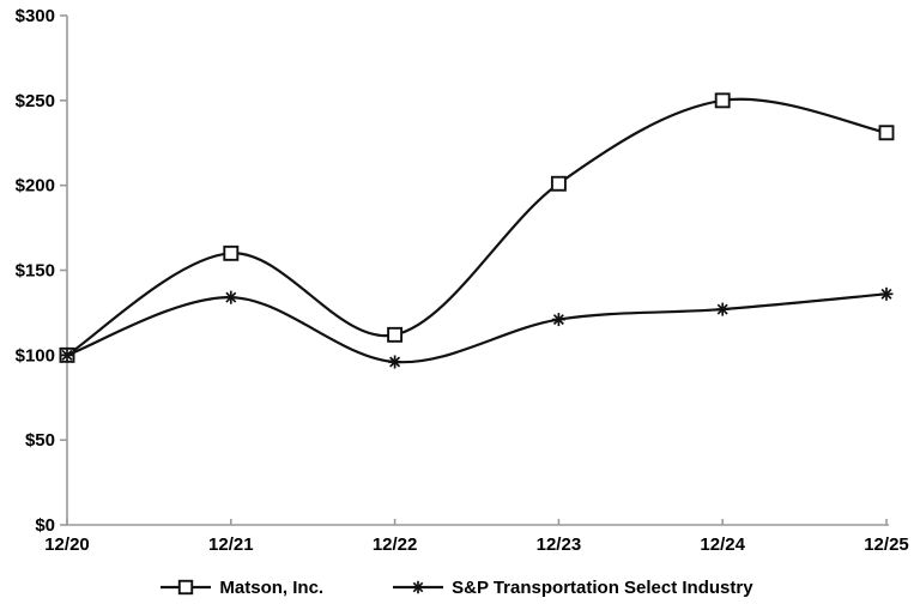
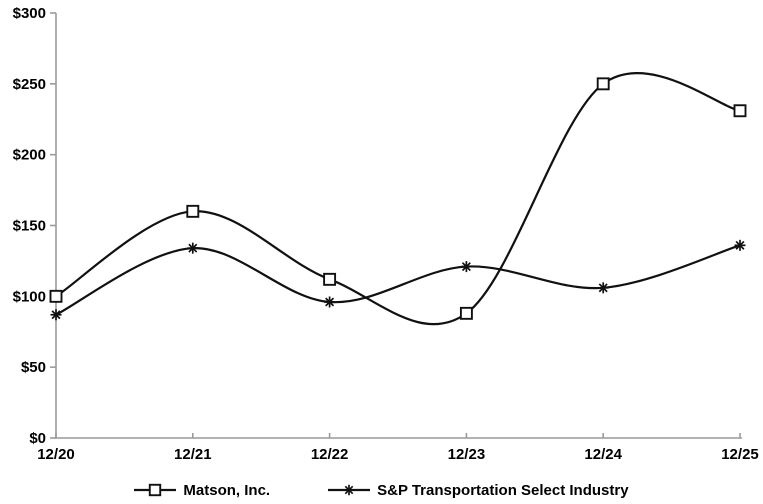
S&P Transportation Select Industry/12/20: $100 -> $87
Matson, Inc./12/23: $201 -> $88
S&P Transportation Select Industry/12/24: $127 -> $106
